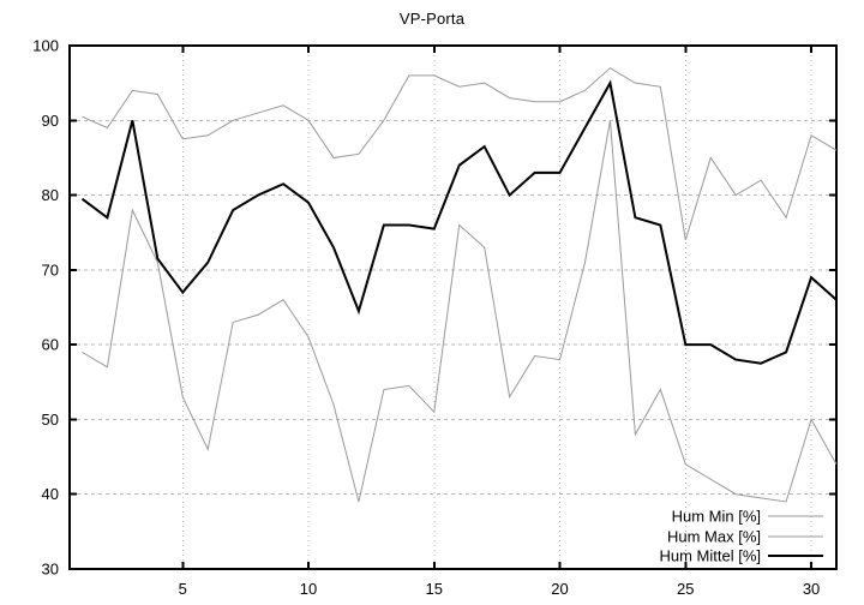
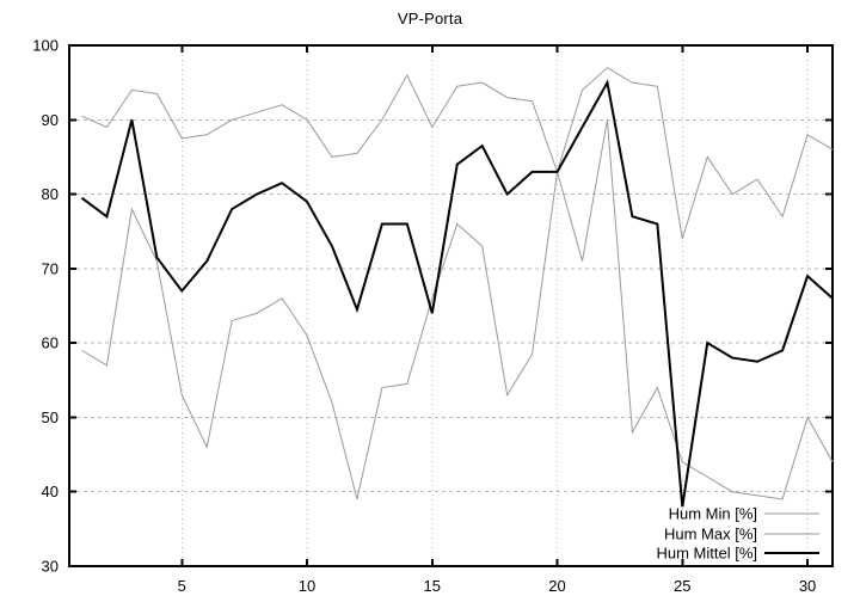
Hum Min [%]/15: 51 -> 66
Hum Max [%]/15: 96 -> 89
Hum Mittel [%]/15: 76 -> 64
Hum Min [%]/20: 58 -> 83
Hum Max [%]/20: 92 -> 83
Hum Mittel [%]/25: 60 -> 38
